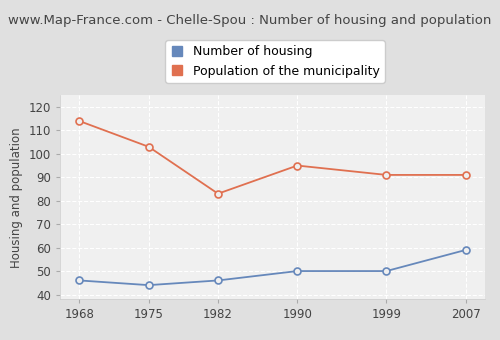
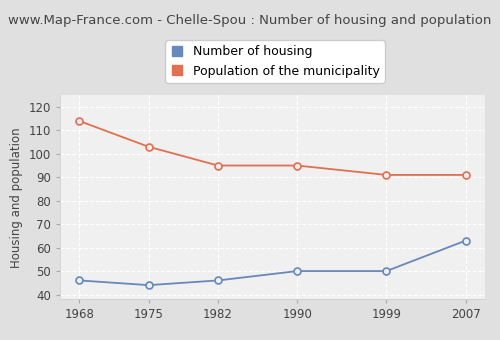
Population of the municipality/1982: 83 -> 95
Number of housing/2007: 59 -> 63
